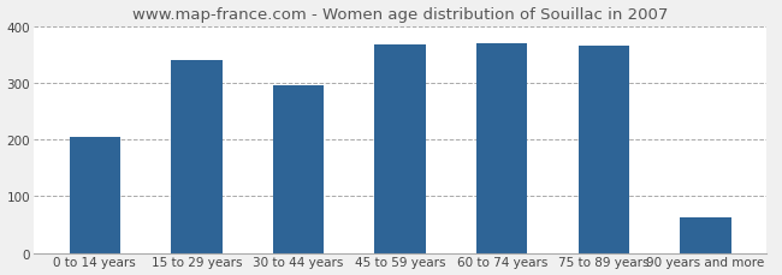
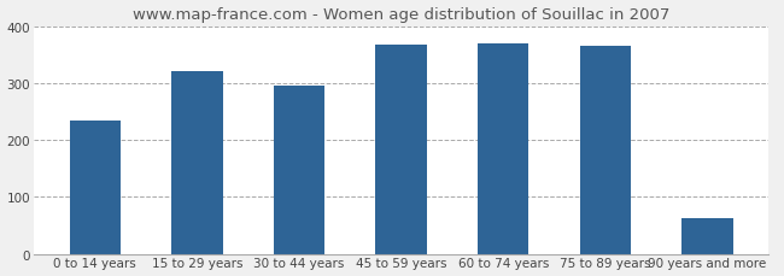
0 to 14 years: 205 -> 234
15 to 29 years: 340 -> 320
